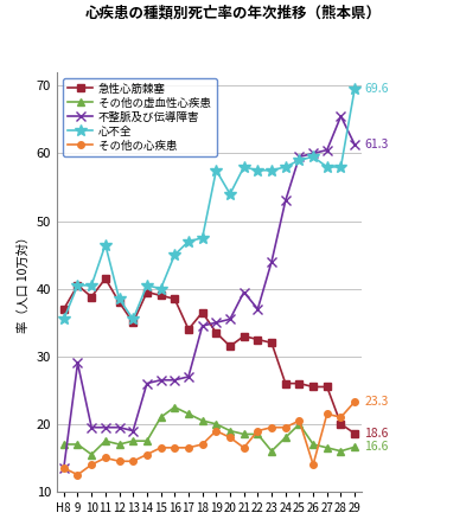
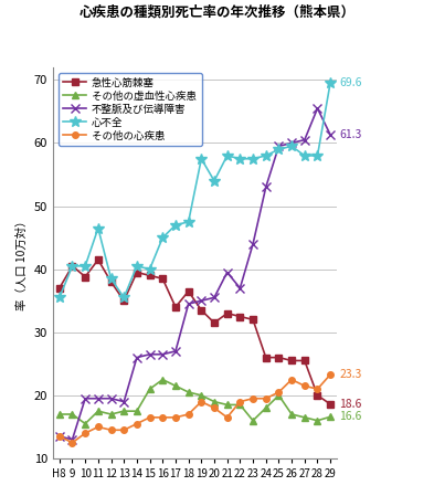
不整脈及び伝導障害/9: 29.0 -> 13.0
その他の心疾患/26: 14.0 -> 22.5
